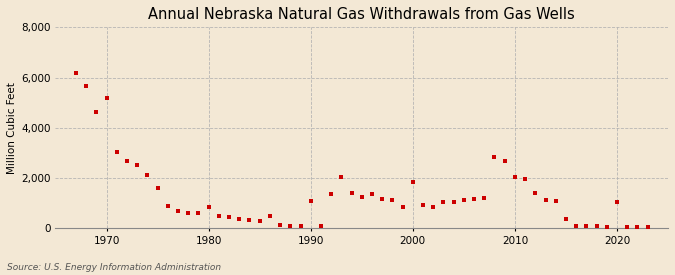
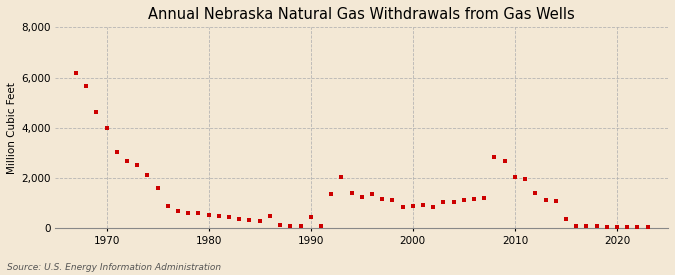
1970: 5,200 -> 3,980
1980: 850 -> 550
1990: 1,100 -> 450
2000: 1,850 -> 900
2020: 1,050 -> 60
